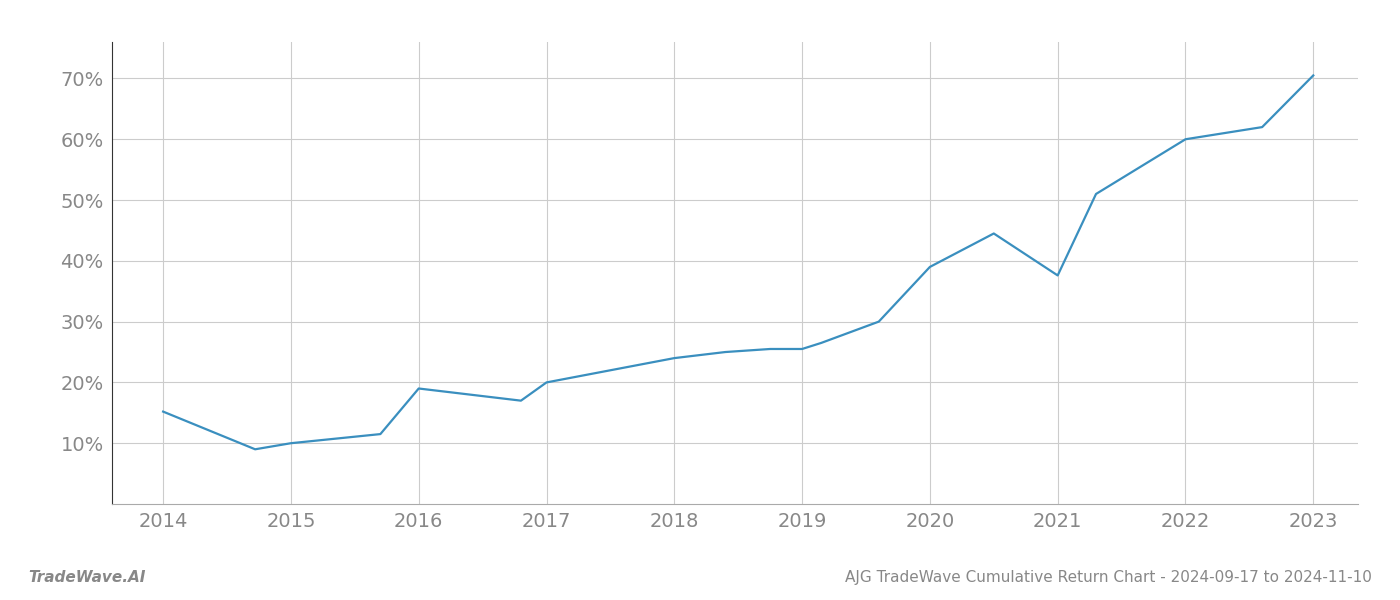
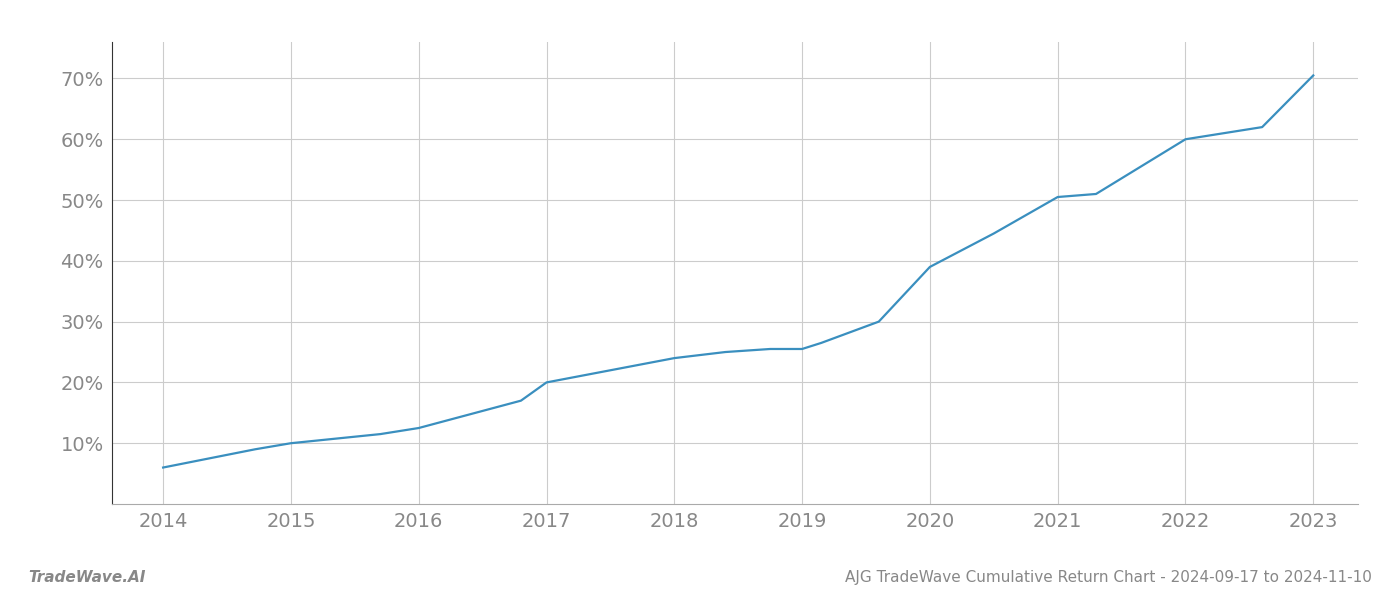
2014: 15.2% -> 6.0%
2016: 19.0% -> 12.5%
2021: 37.6% -> 50.5%
